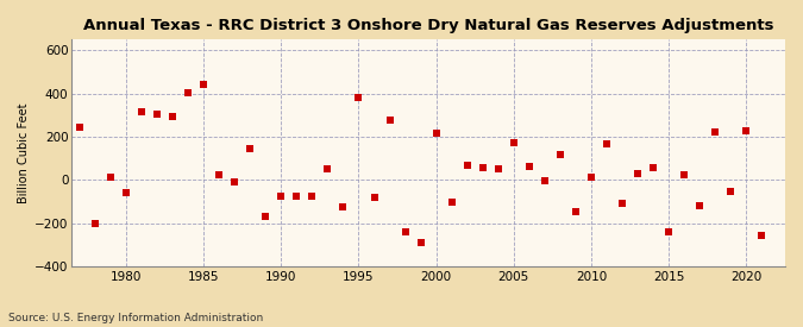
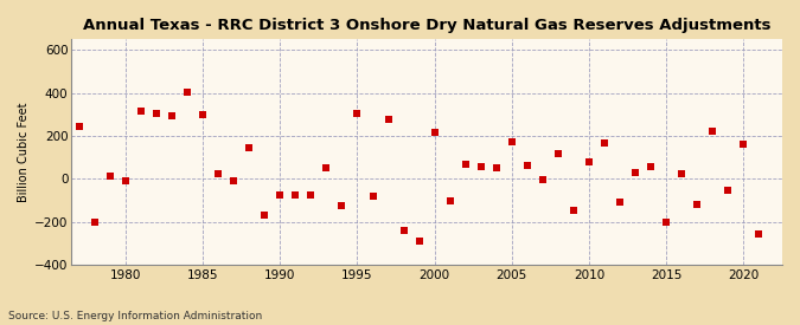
1980: -60 -> -10
1985: 440 -> 300
1995: 380 -> 300
2010: 10 -> 80
2015: -240 -> -200
2020: 230 -> 160
